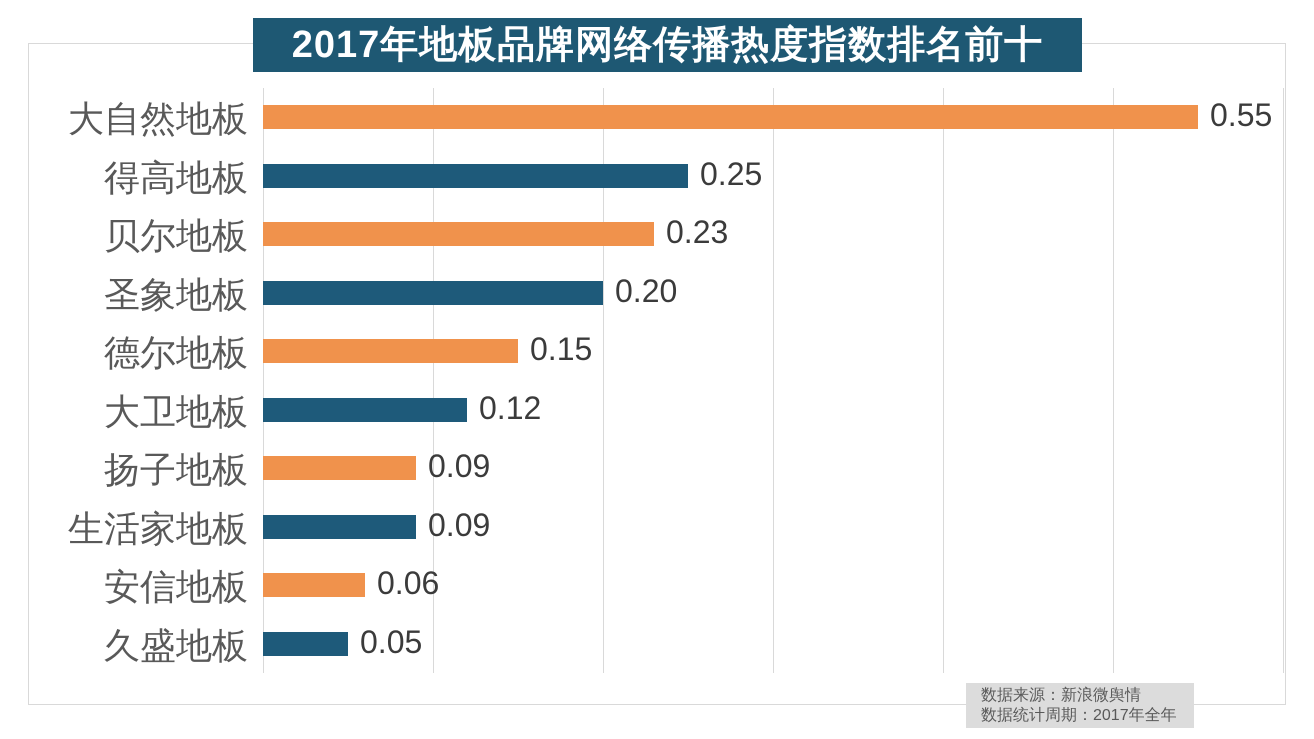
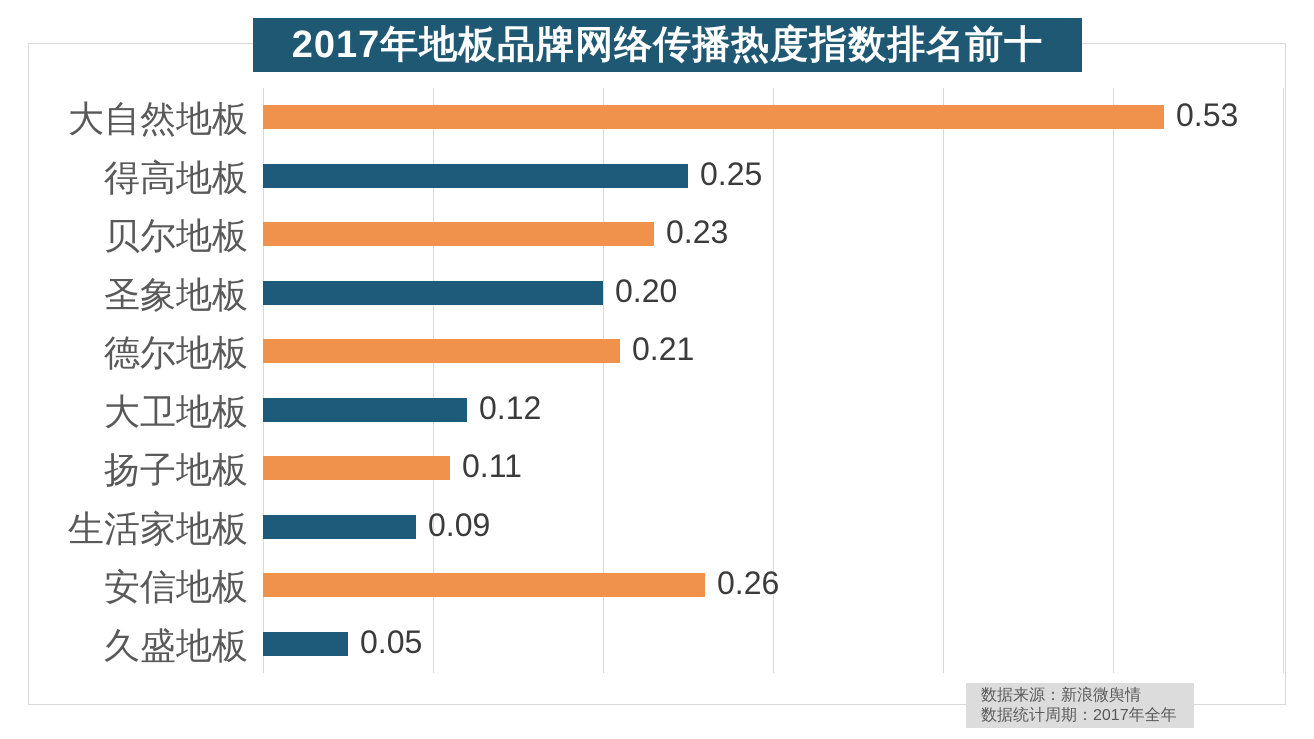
大自然地板: 0.55 -> 0.53
德尔地板: 0.15 -> 0.21
扬子地板: 0.09 -> 0.11
安信地板: 0.06 -> 0.26
